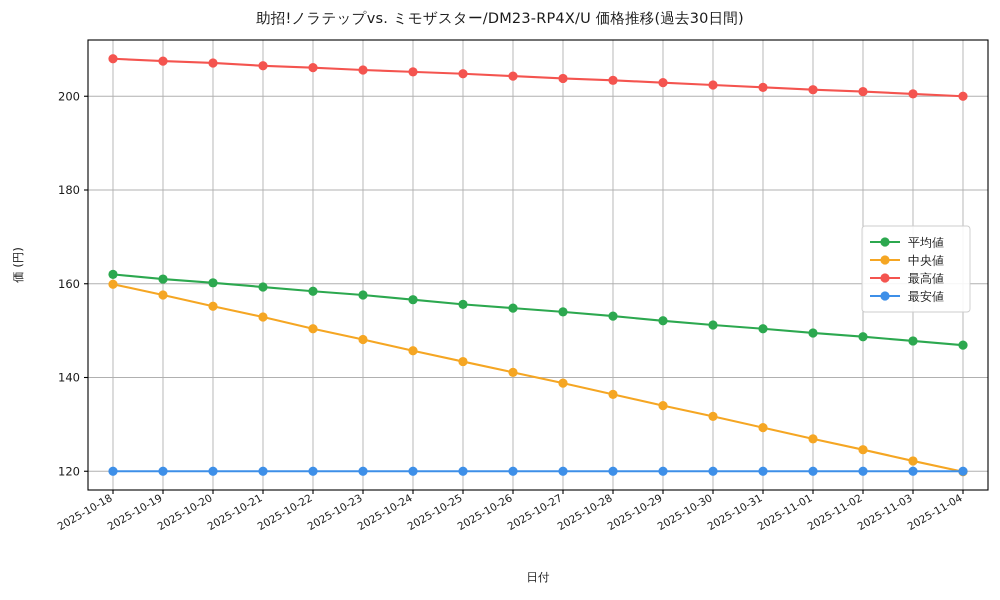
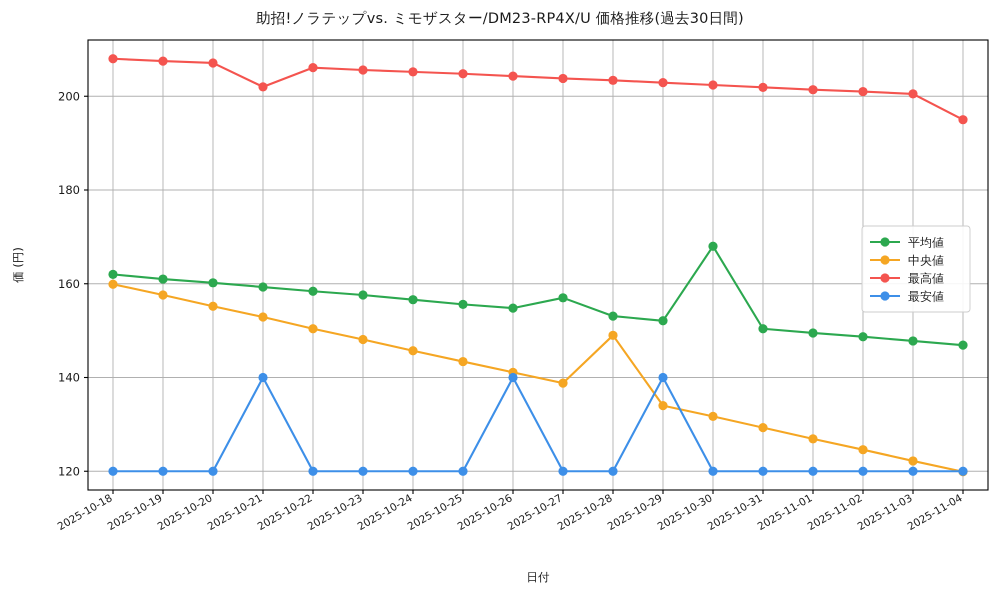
最高値/2025-10-21: 206 -> 202
最安値/2025-10-21: 120 -> 140
最安値/2025-10-26: 120 -> 140
平均値/2025-10-27: 154 -> 157
中央値/2025-10-28: 136 -> 149
最安値/2025-10-29: 120 -> 140
平均値/2025-10-30: 151 -> 168
最高値/2025-11-04: 200 -> 195
